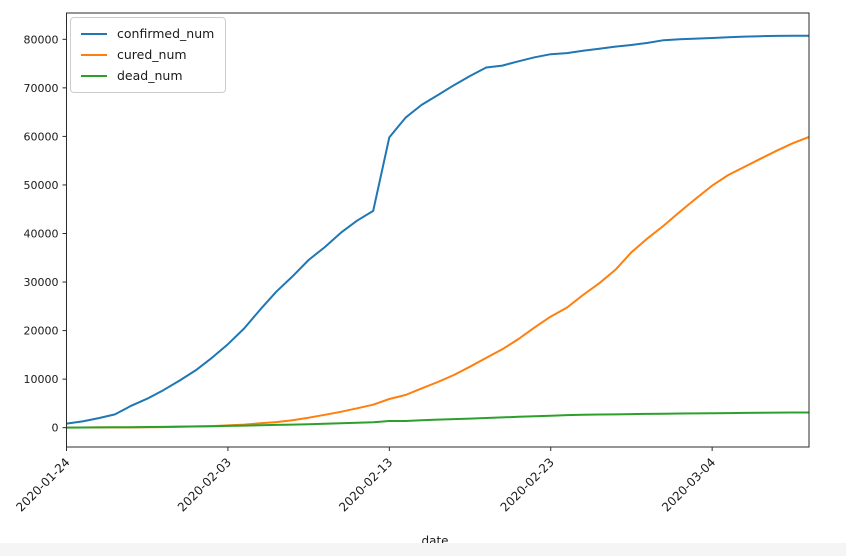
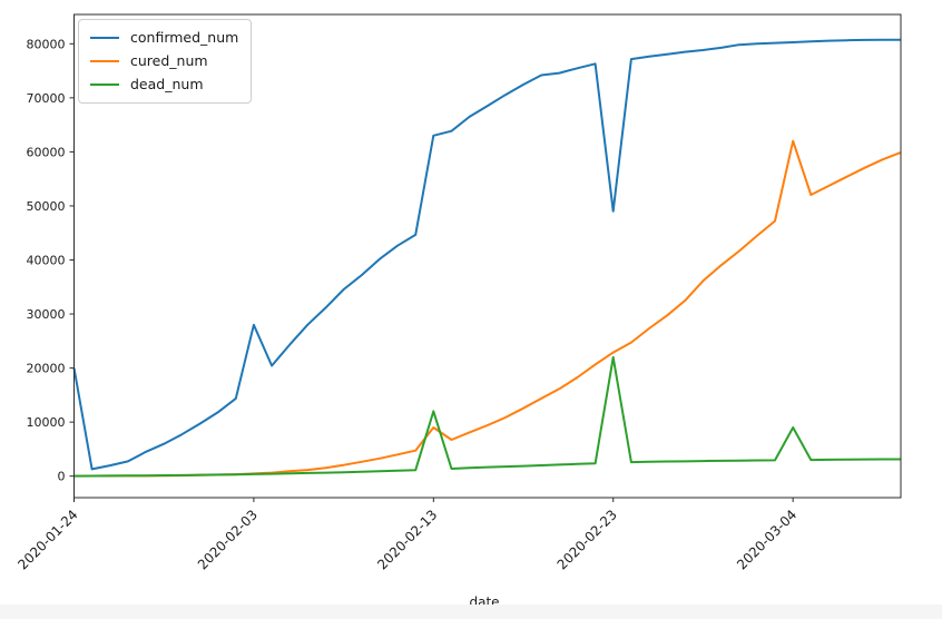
confirmed_num/2020-01-24: 1000 -> 20000
confirmed_num/2020-02-03: 17000 -> 28000
confirmed_num/2020-02-13: 60000 -> 63000
cured_num/2020-02-13: 6000 -> 9000
dead_num/2020-02-13: 1000 -> 12000
confirmed_num/2020-02-23: 77000 -> 49000
dead_num/2020-02-23: 2000 -> 22000
cured_num/2020-03-04: 50000 -> 62000
dead_num/2020-03-04: 3000 -> 9000
